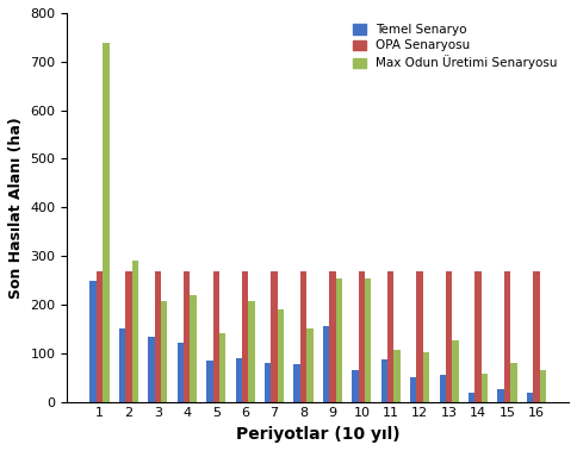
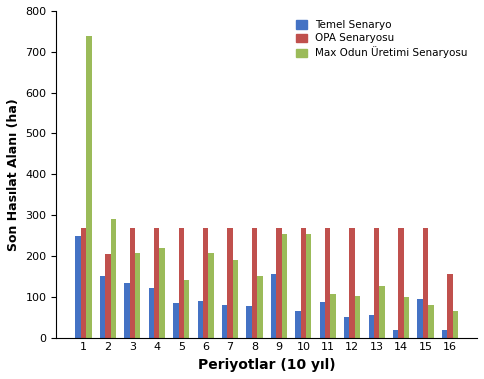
OPA Senaryosu/2: 268 -> 205
Max Odun Üretimi Senaryosu/14: 57 -> 100
Temel Senaryo/15: 25 -> 95
OPA Senaryosu/16: 268 -> 155
